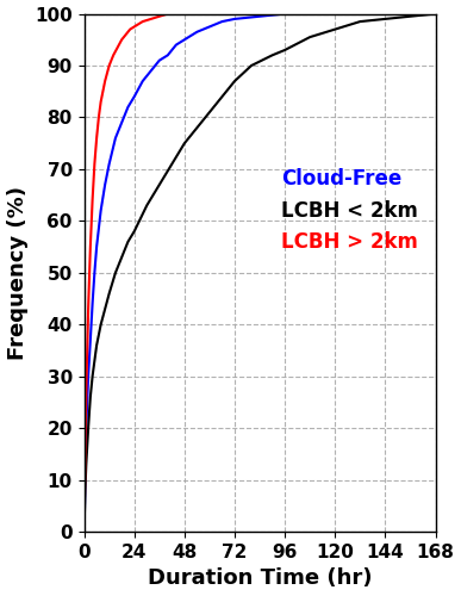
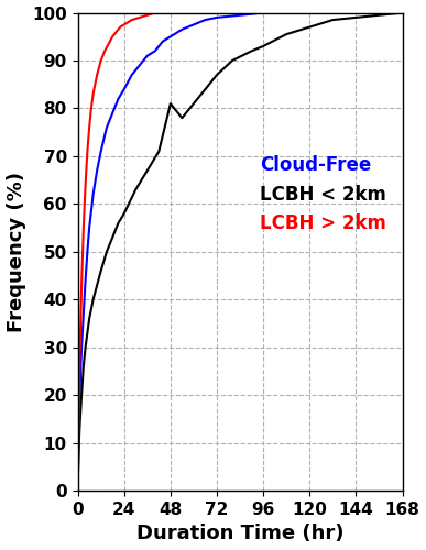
LCBH < 2km/48: 75.0 -> 81.0
